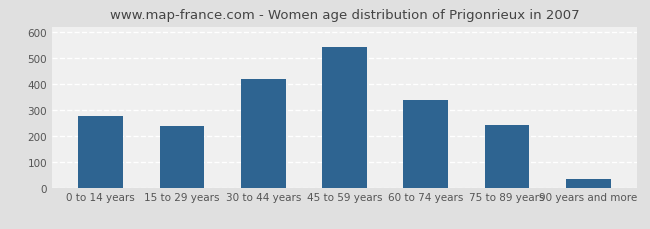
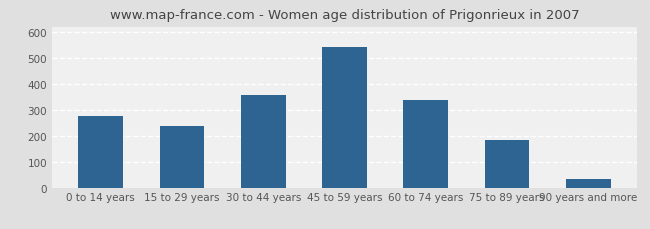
30 to 44 years: 420 -> 358
75 to 89 years: 240 -> 183
